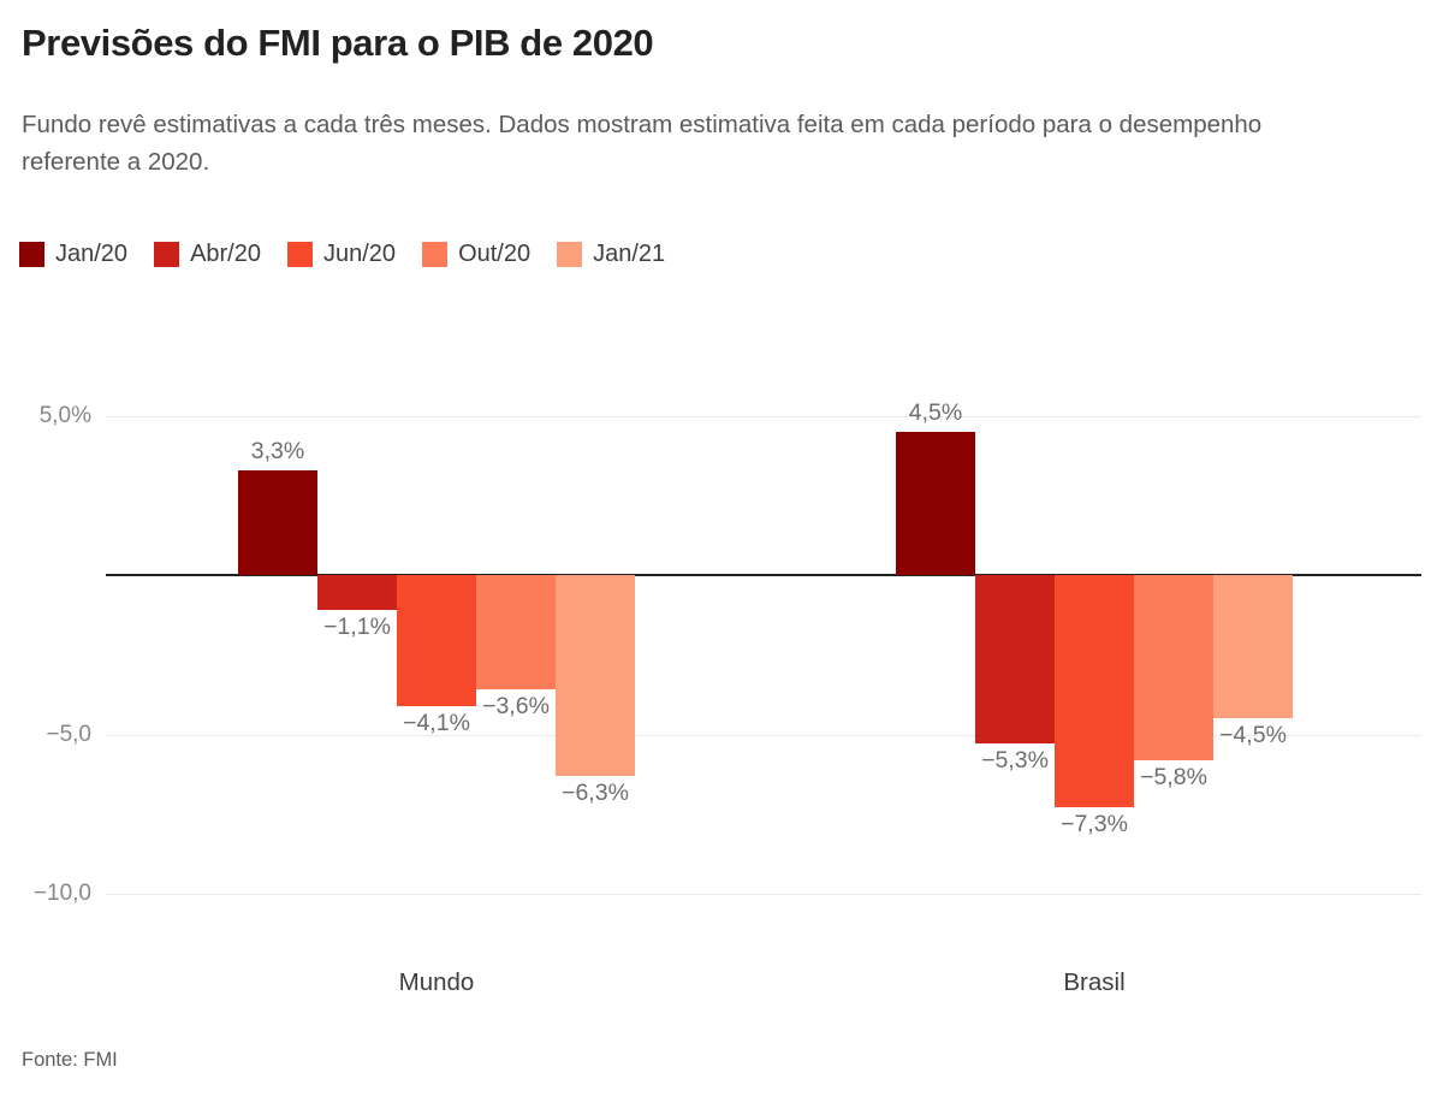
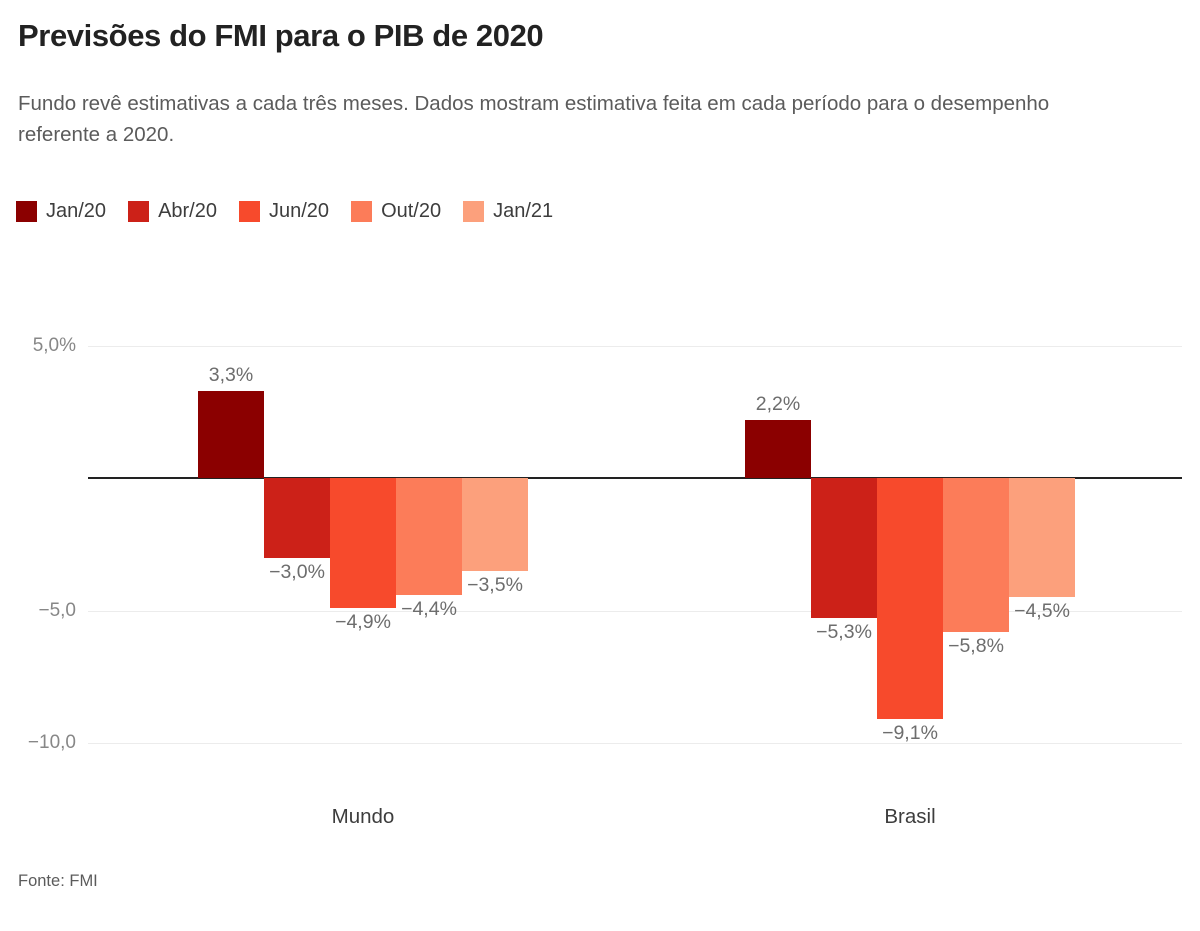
Abr/20/Mundo: −1,1% -> −3,0%
Jun/20/Mundo: −4,1% -> −4,9%
Out/20/Mundo: −3,6% -> −4,4%
Jan/21/Mundo: −6,3% -> −3,5%
Jan/20/Brasil: 4,5% -> 2,2%
Jun/20/Brasil: −7,3% -> −9,1%
